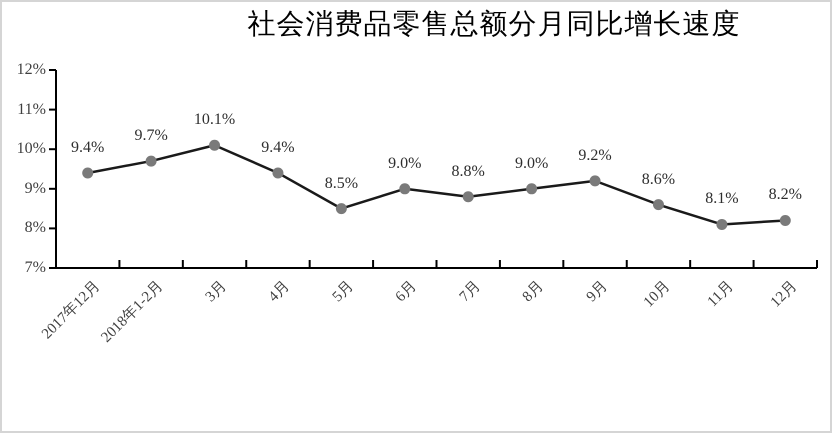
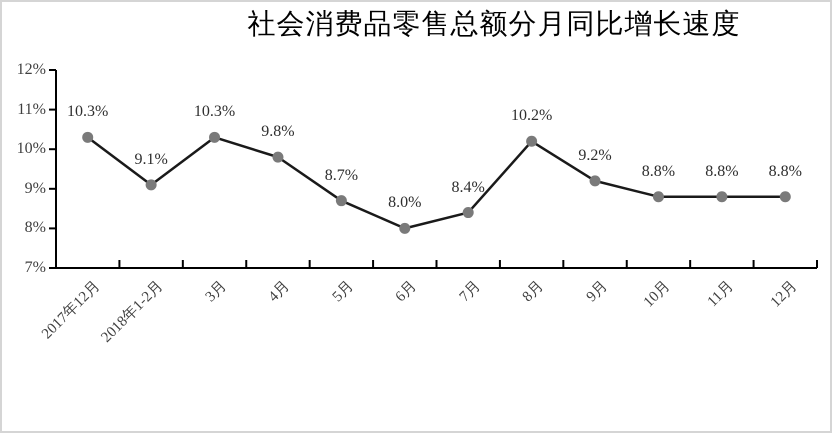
2017年12月: 9.4% -> 10.3%
2018年1-2月: 9.7% -> 9.1%
3月: 10.1% -> 10.3%
4月: 9.4% -> 9.8%
5月: 8.5% -> 8.7%
6月: 9.0% -> 8.0%
7月: 8.8% -> 8.4%
8月: 9.0% -> 10.2%
10月: 8.6% -> 8.8%
11月: 8.1% -> 8.8%
12月: 8.2% -> 8.8%
